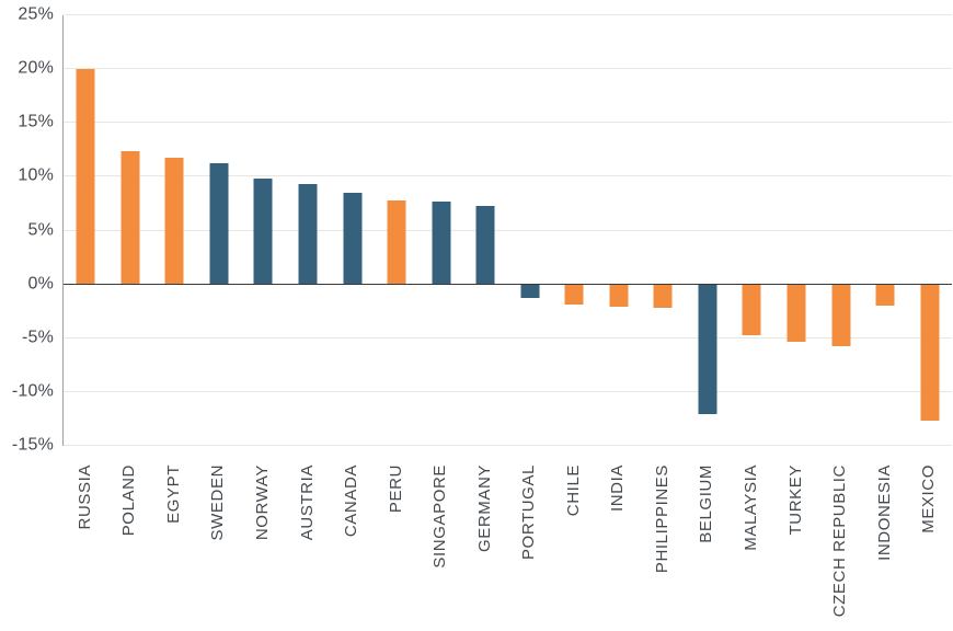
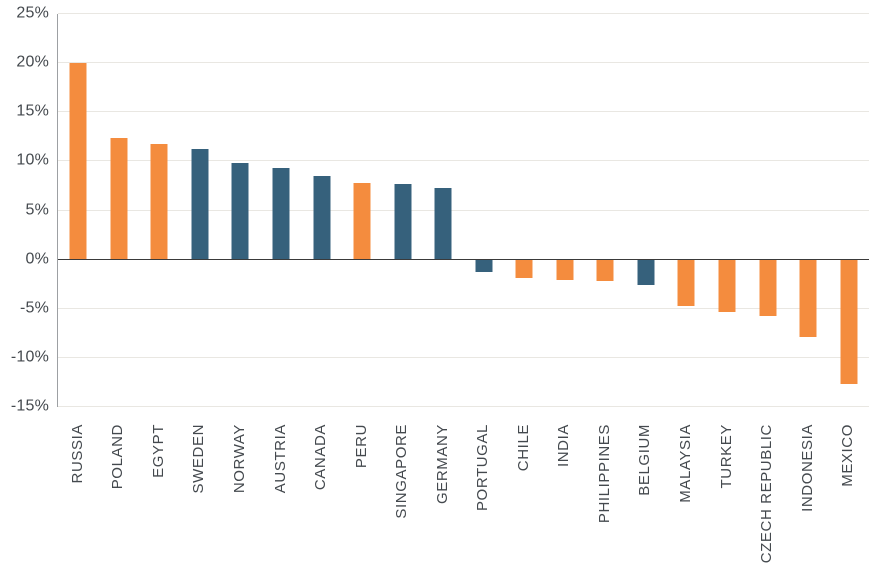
BELGIUM: -12% -> -3%
INDONESIA: -2% -> -8%
